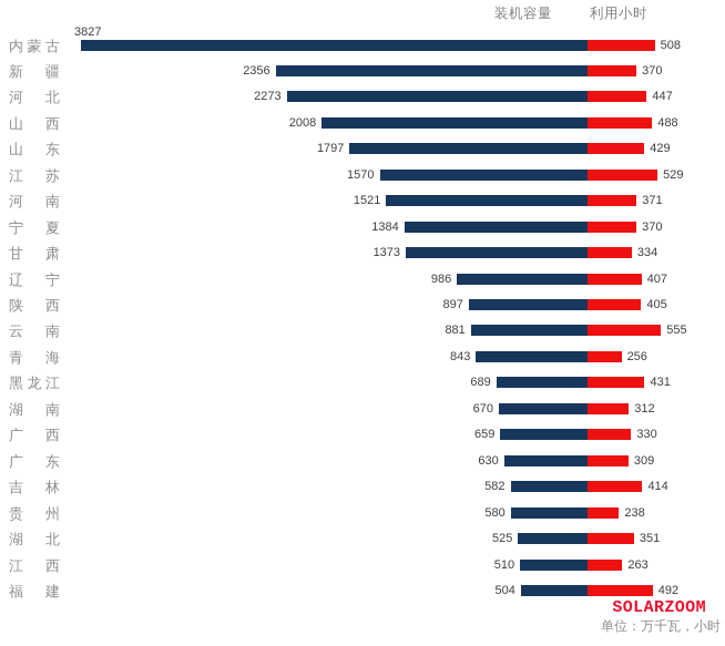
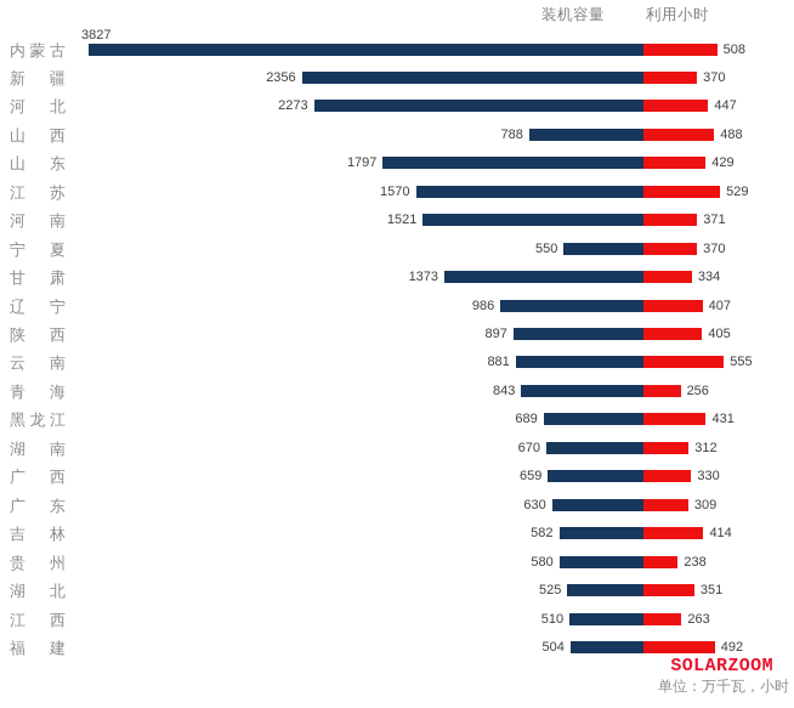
装机容量/山西: 2008 -> 788
装机容量/宁夏: 1384 -> 550
